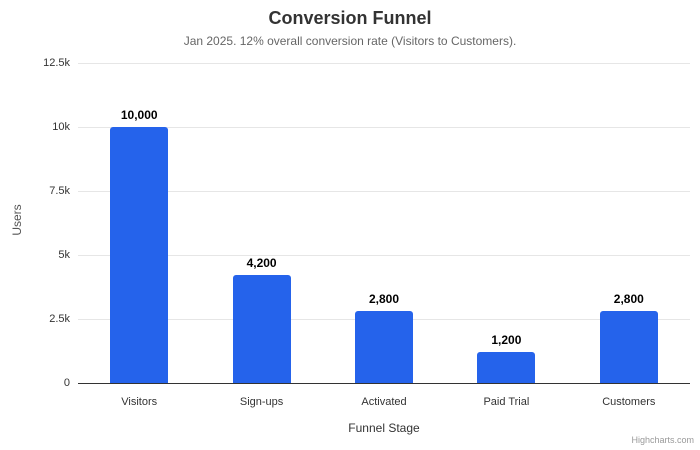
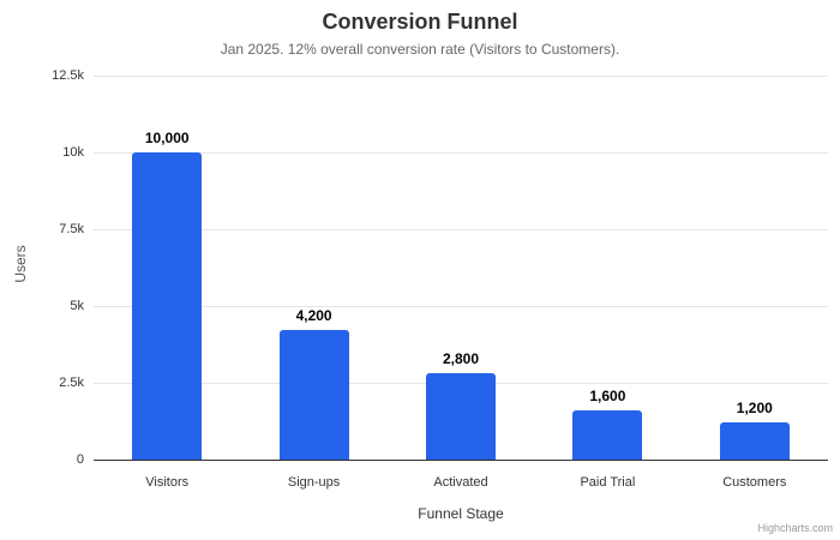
Paid Trial: 1,200 -> 1,600
Customers: 2,800 -> 1,200
